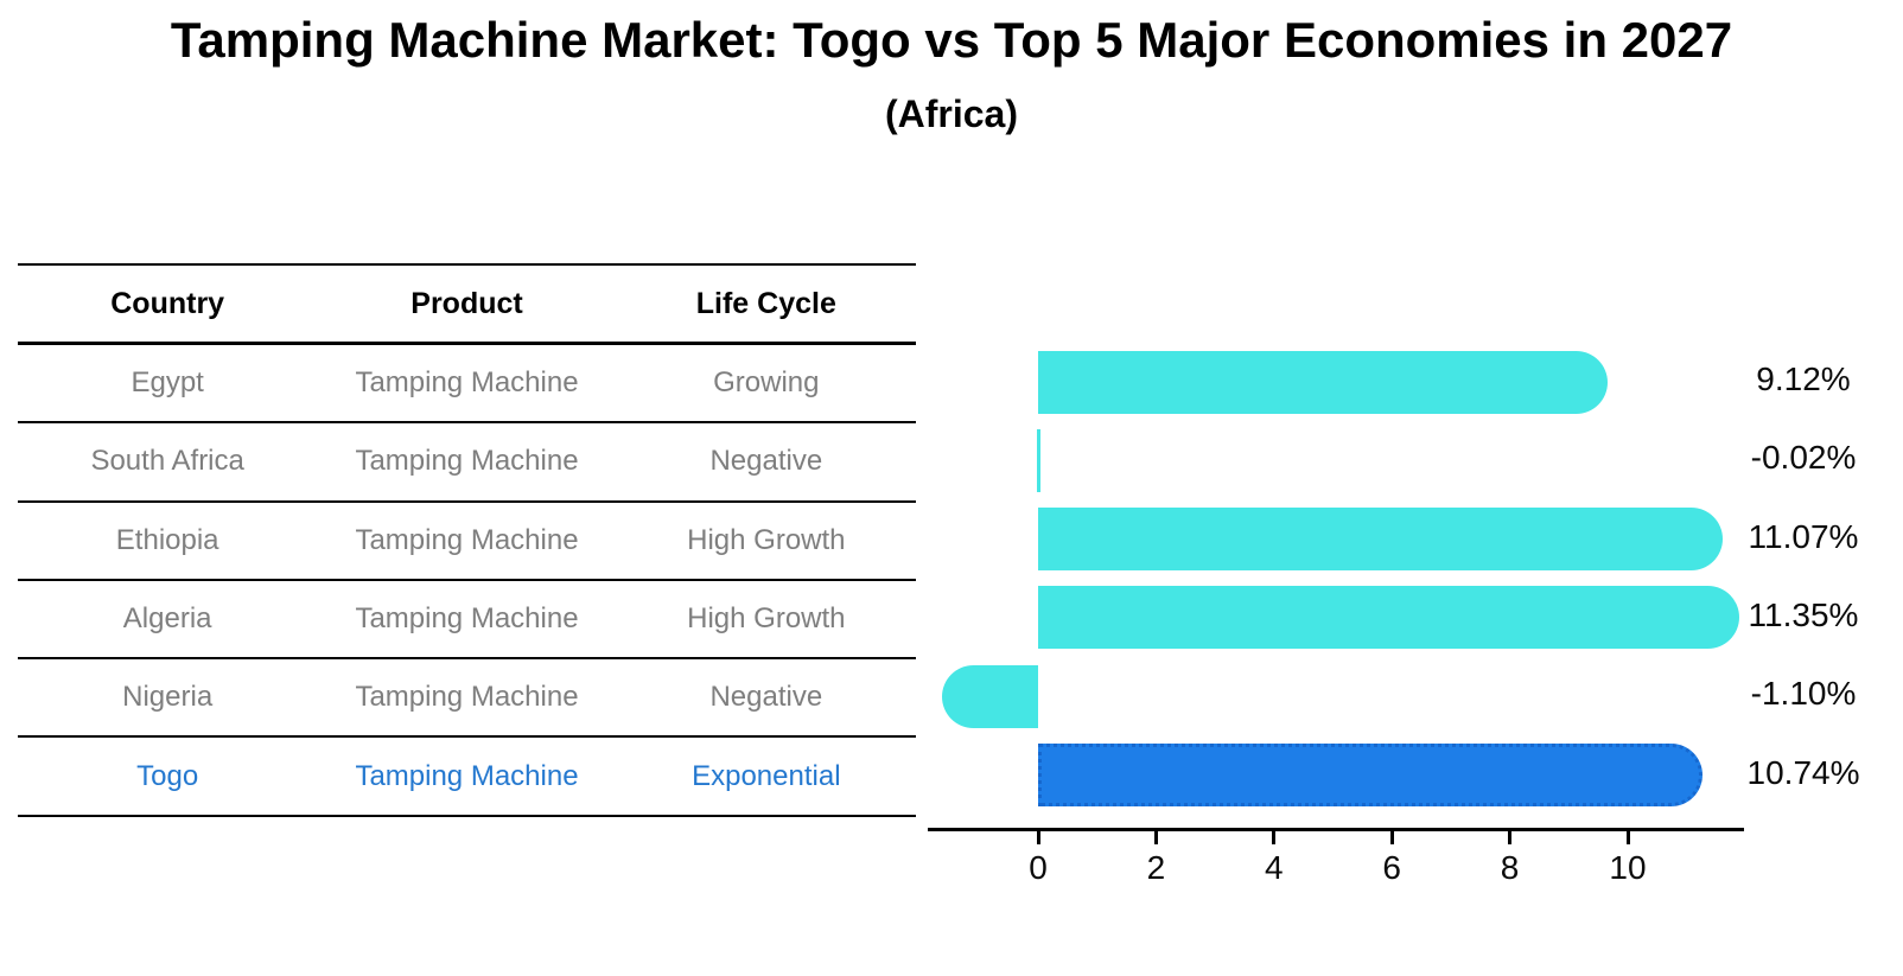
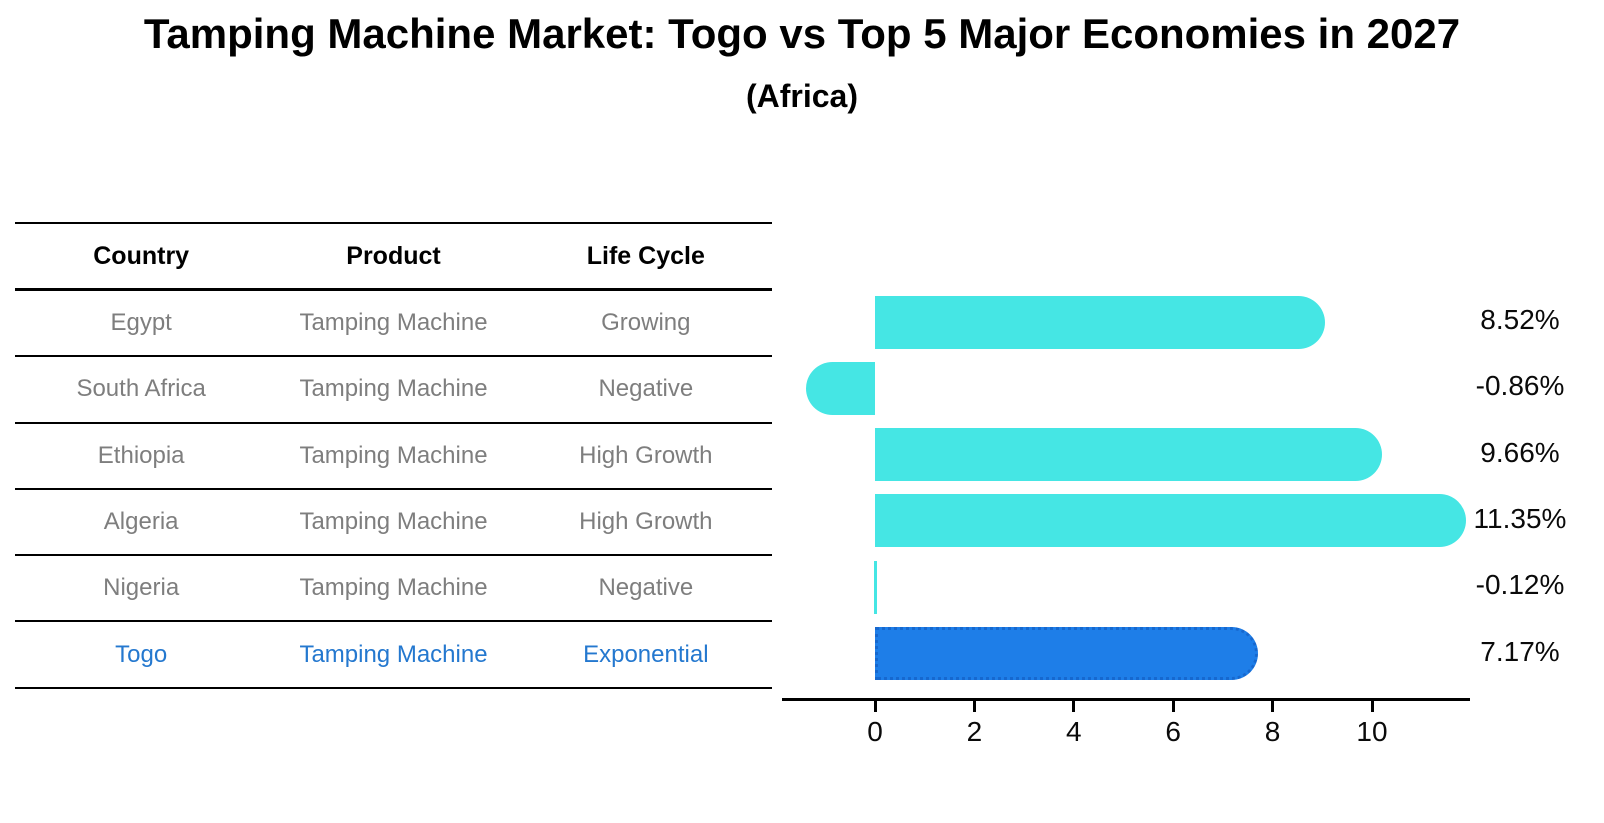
Egypt: 9.12% -> 8.52%
South Africa: -0.02% -> -0.86%
Ethiopia: 11.07% -> 9.66%
Nigeria: -1.10% -> -0.12%
Togo: 10.74% -> 7.17%
